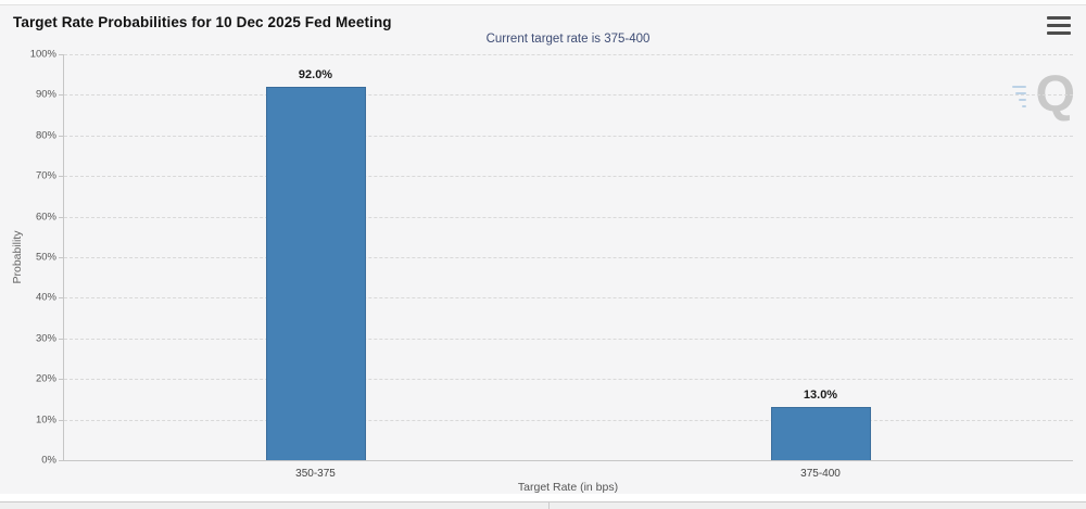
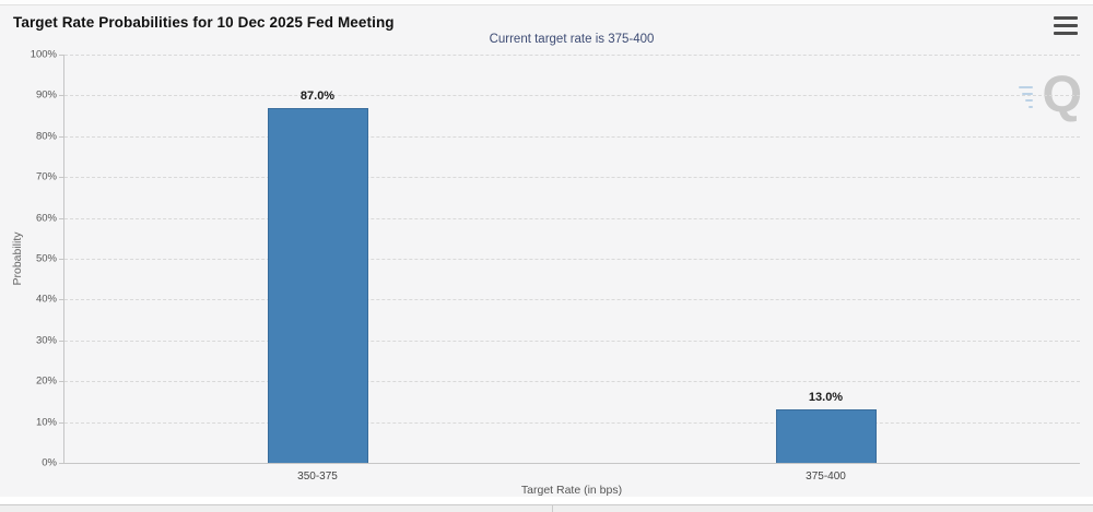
350-375: 92.0% -> 87.0%
